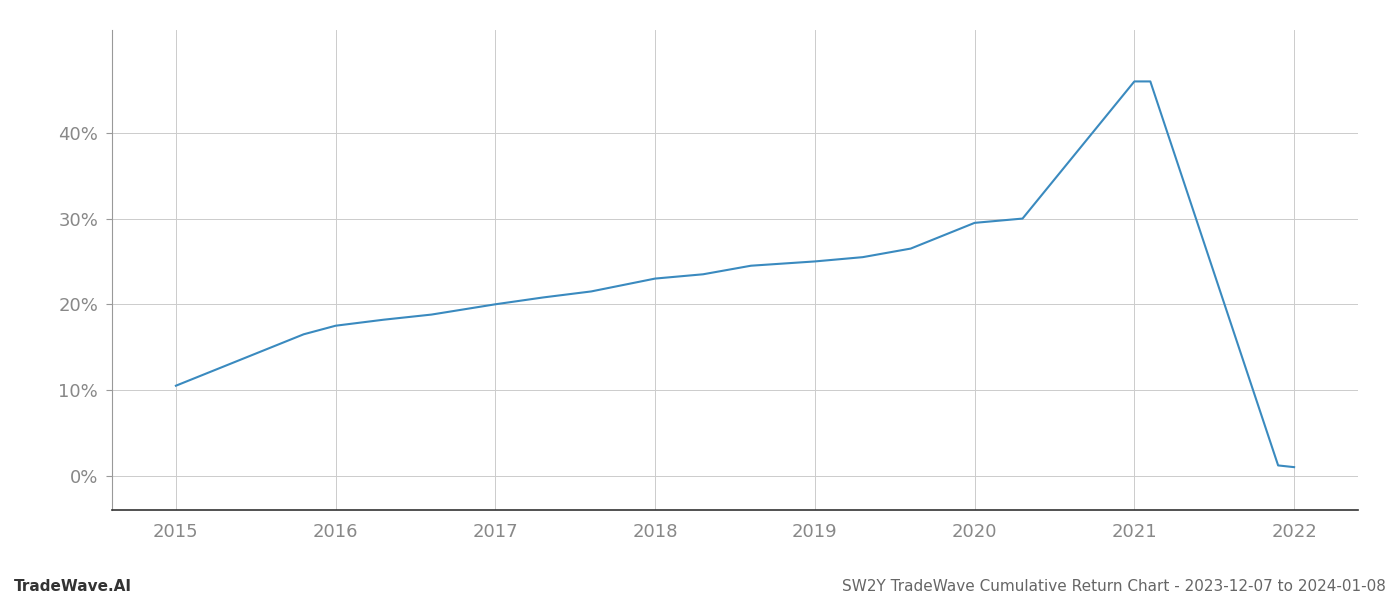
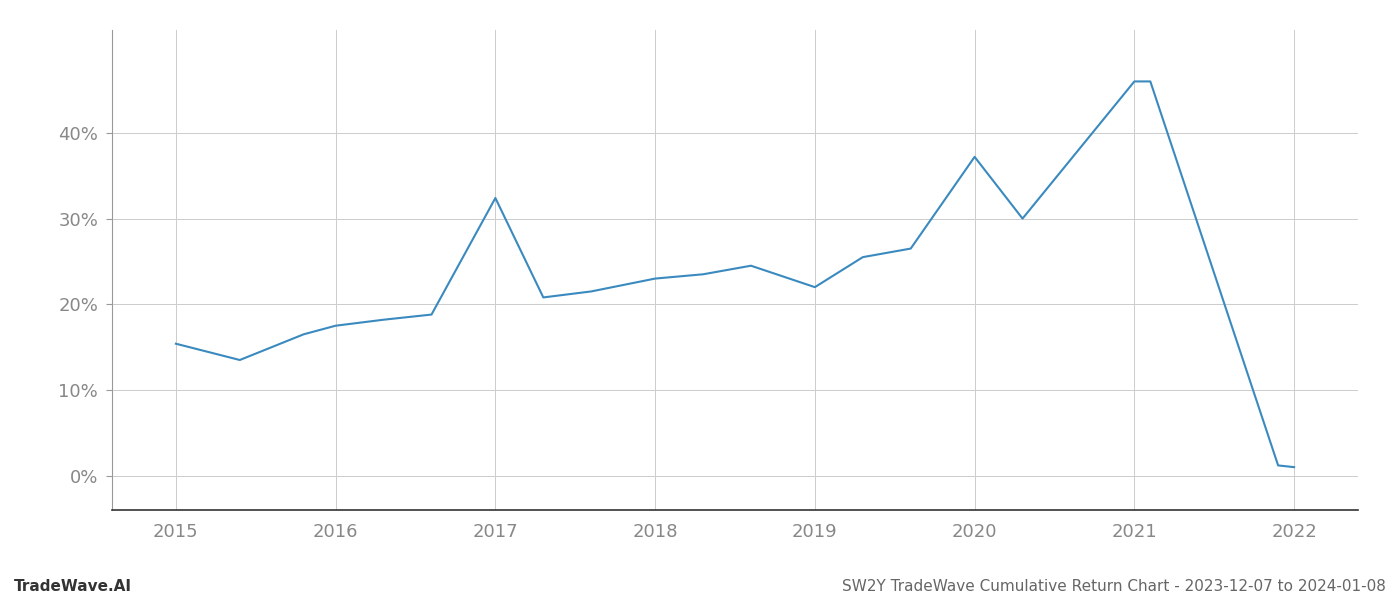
2015: 10.5% -> 15.4%
2017: 20.0% -> 32.4%
2019: 25.0% -> 22.0%
2020: 29.5% -> 37.2%
